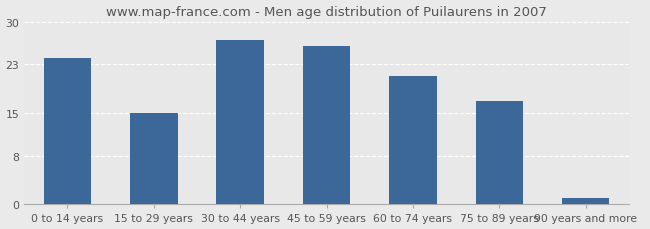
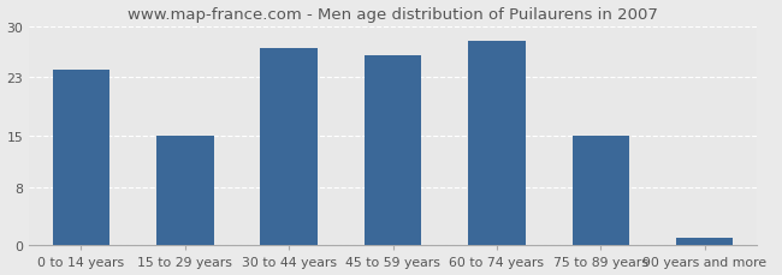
60 to 74 years: 21 -> 28
75 to 89 years: 17 -> 15
